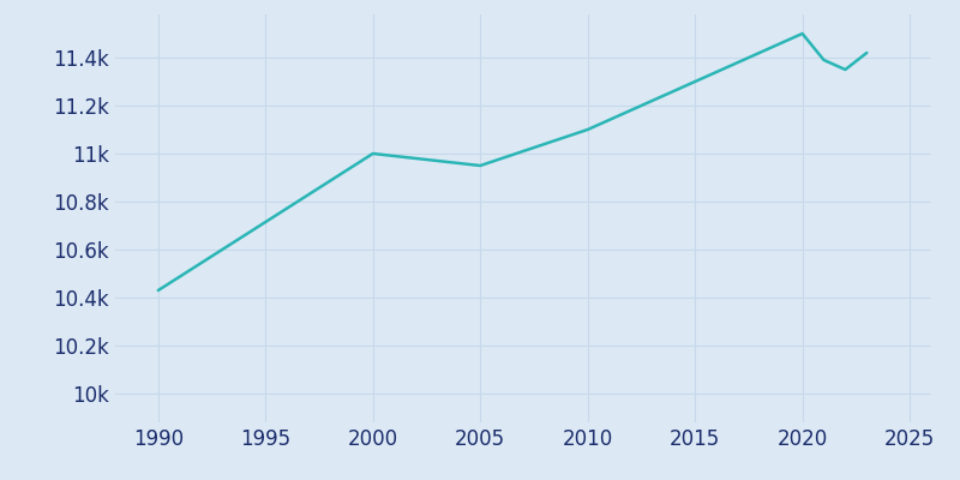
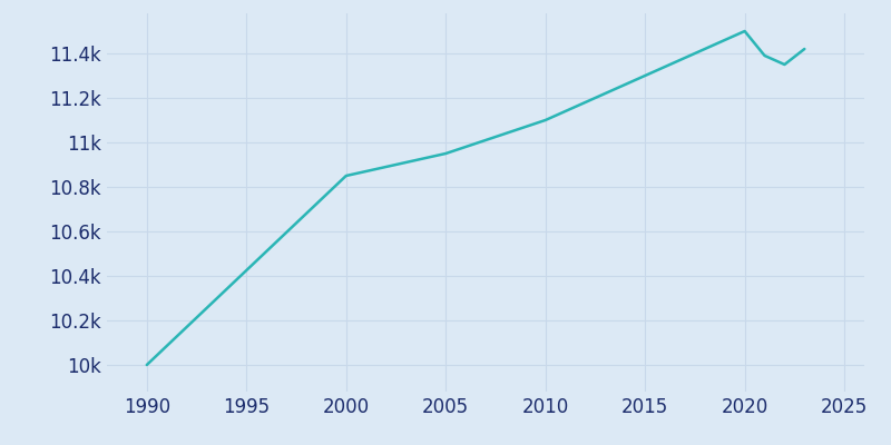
1990: 10.43k -> 10.00k
2000: 11.00k -> 10.85k
